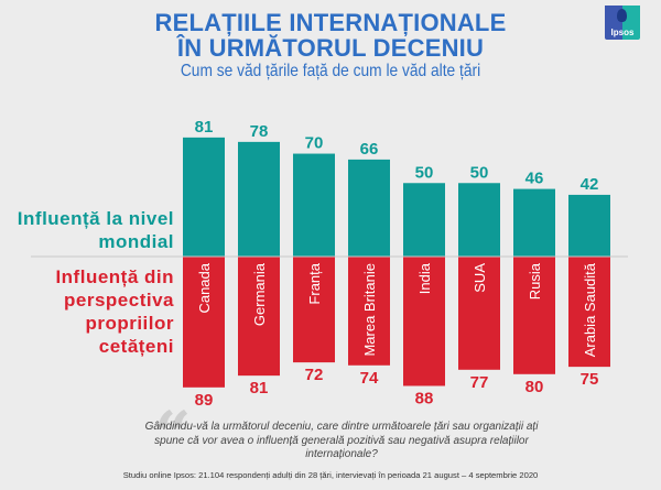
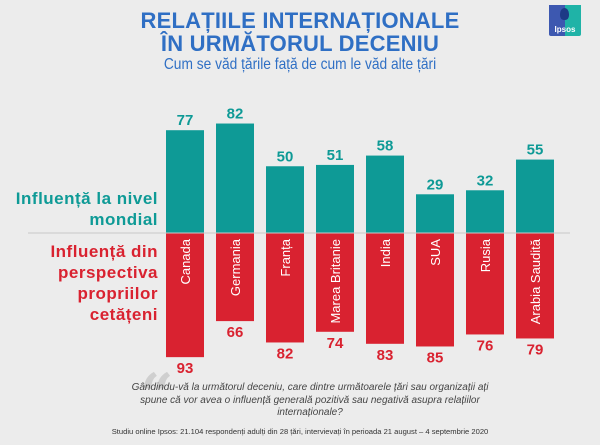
Influență la nivel mondial/Canada: 81 -> 77
Influență din perspectiva propriilor cetățeni/Canada: 89 -> 93
Influență la nivel mondial/Germania: 78 -> 82
Influență din perspectiva propriilor cetățeni/Germania: 81 -> 66
Influență la nivel mondial/Franța: 70 -> 50
Influență din perspectiva propriilor cetățeni/Franța: 72 -> 82
Influență la nivel mondial/Marea Britanie: 66 -> 51
Influență la nivel mondial/India: 50 -> 58
Influență din perspectiva propriilor cetățeni/India: 88 -> 83
Influență la nivel mondial/SUA: 50 -> 29
Influență din perspectiva propriilor cetățeni/SUA: 77 -> 85
Influență la nivel mondial/Rusia: 46 -> 32
Influență din perspectiva propriilor cetățeni/Rusia: 80 -> 76
Influență la nivel mondial/Arabia Saudită: 42 -> 55
Influență din perspectiva propriilor cetățeni/Arabia Saudită: 75 -> 79
